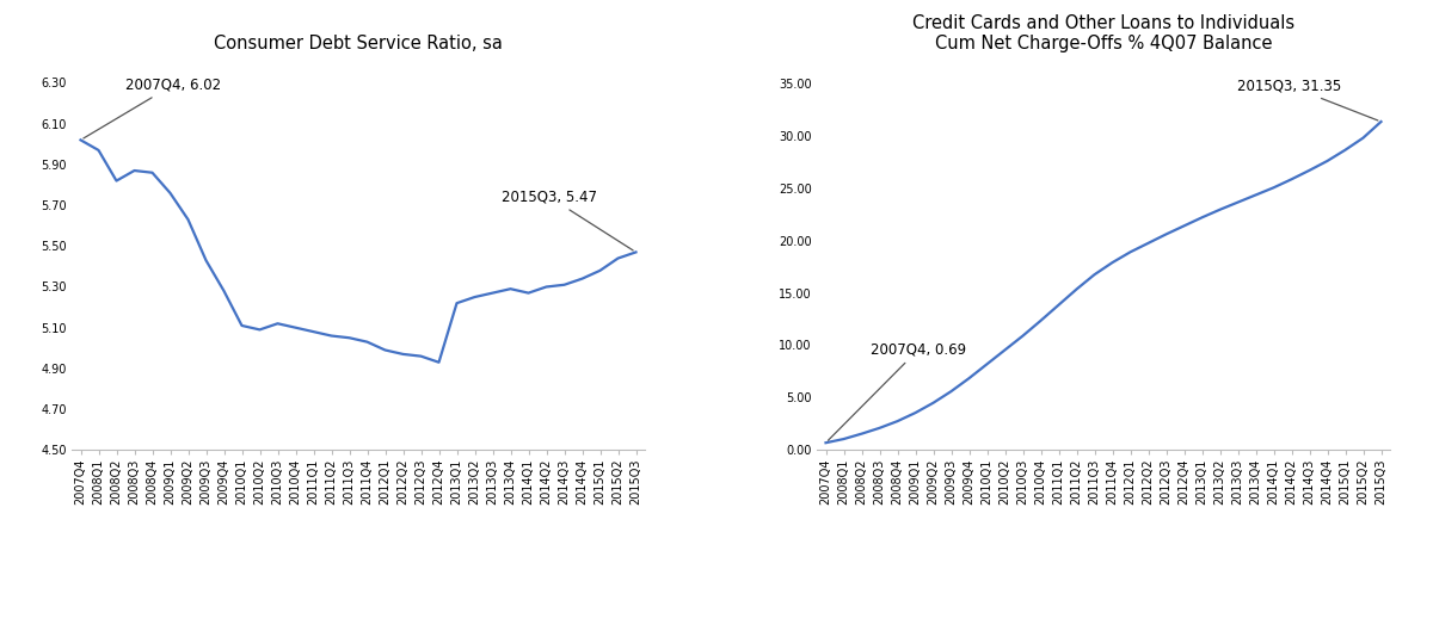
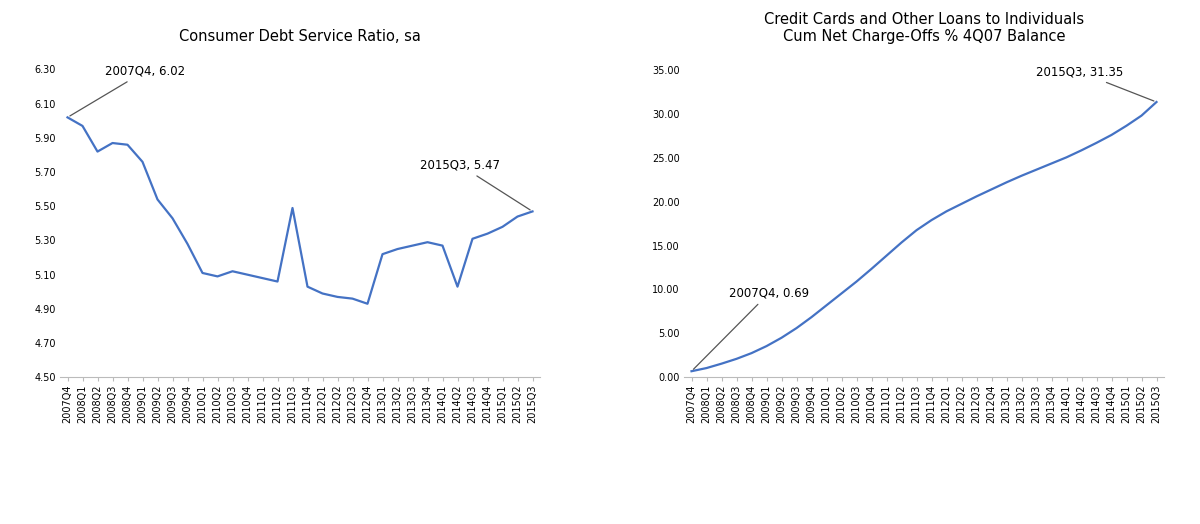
Consumer Debt Service Ratio, sa/2009Q2: 5.63 -> 5.54
Consumer Debt Service Ratio, sa/2011Q3: 5.05 -> 5.49
Consumer Debt Service Ratio, sa/2014Q2: 5.30 -> 5.03
